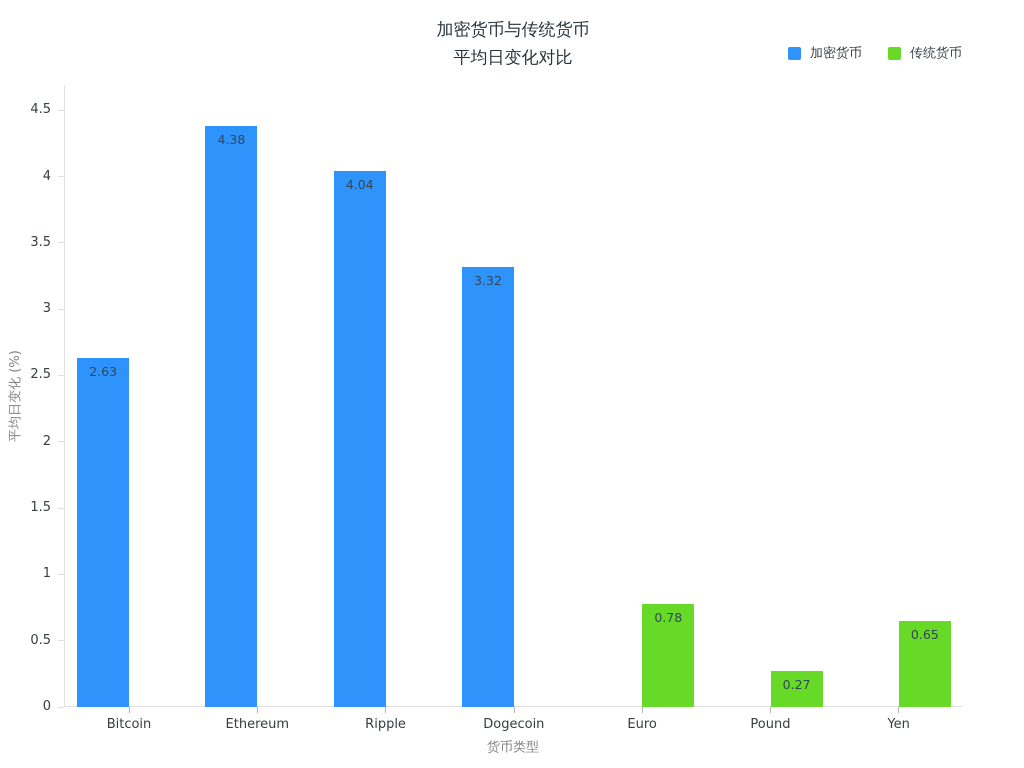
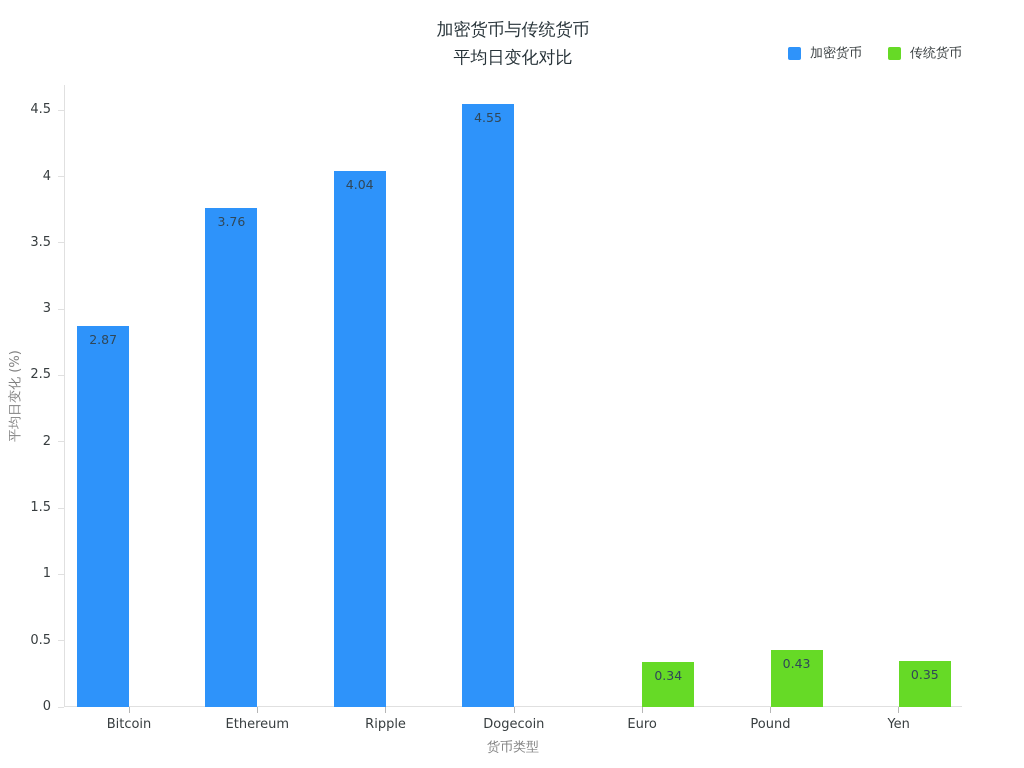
加密货币/Bitcoin: 2.63 -> 2.87
加密货币/Ethereum: 4.38 -> 3.76
加密货币/Dogecoin: 3.32 -> 4.55
传统货币/Euro: 0.78 -> 0.34
传统货币/Pound: 0.27 -> 0.43
传统货币/Yen: 0.65 -> 0.35
